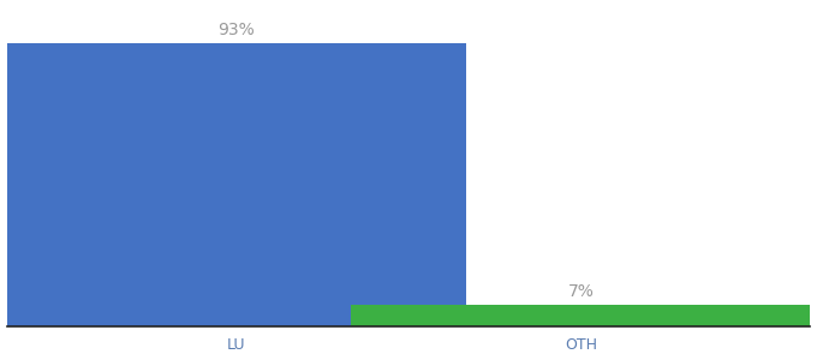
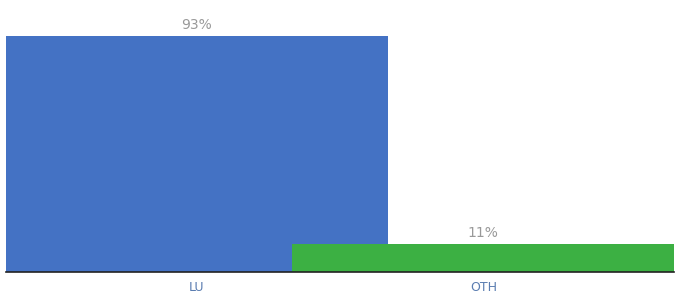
OTH: 7% -> 11%
